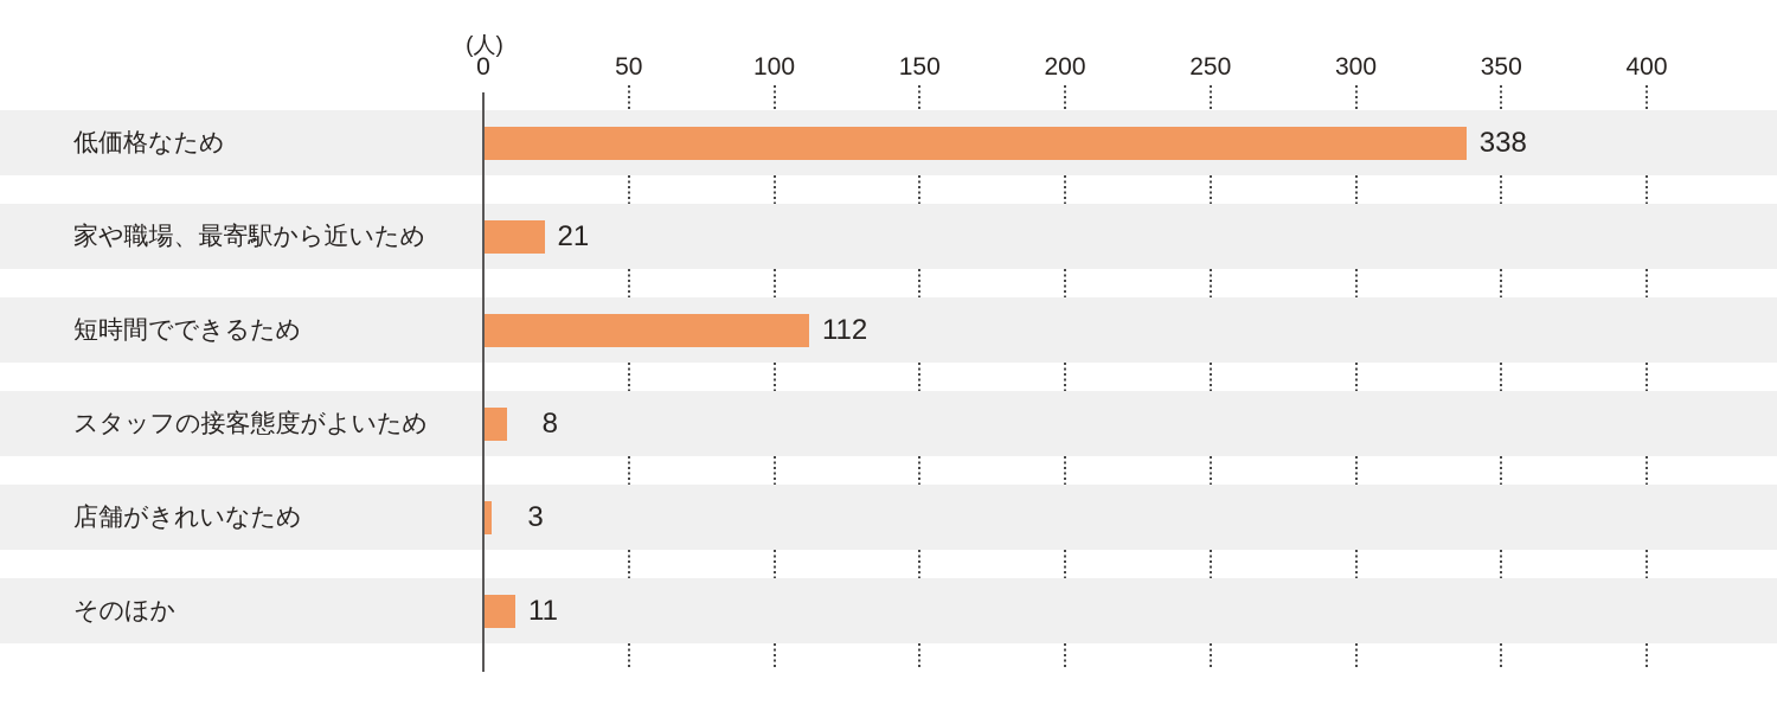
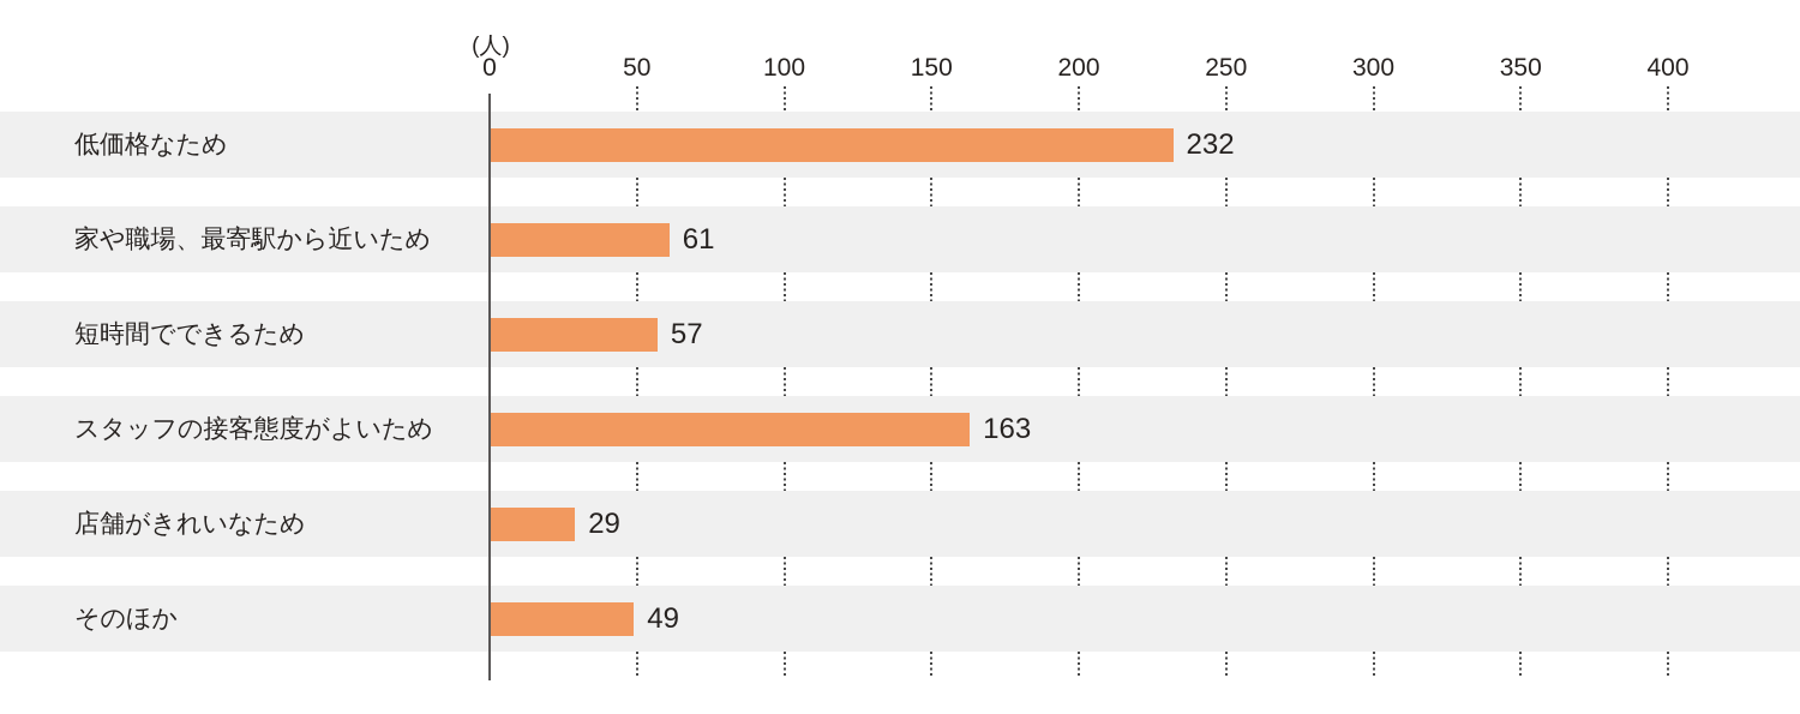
低価格なため: 338 -> 232
家や職場、最寄駅から近いため: 21 -> 61
短時間でできるため: 112 -> 57
スタッフの接客態度がよいため: 8 -> 163
店舗がきれいなため: 3 -> 29
そのほか: 11 -> 49
